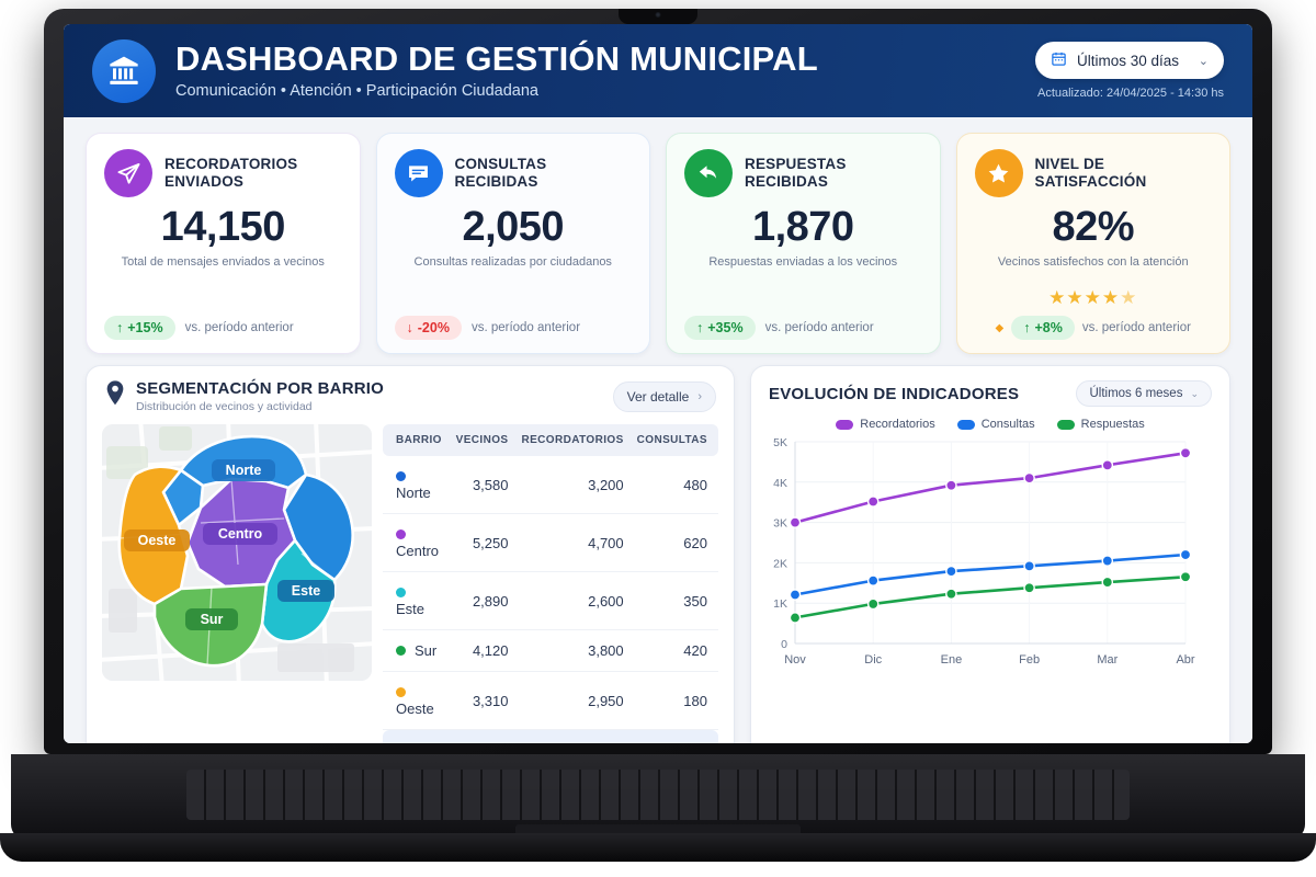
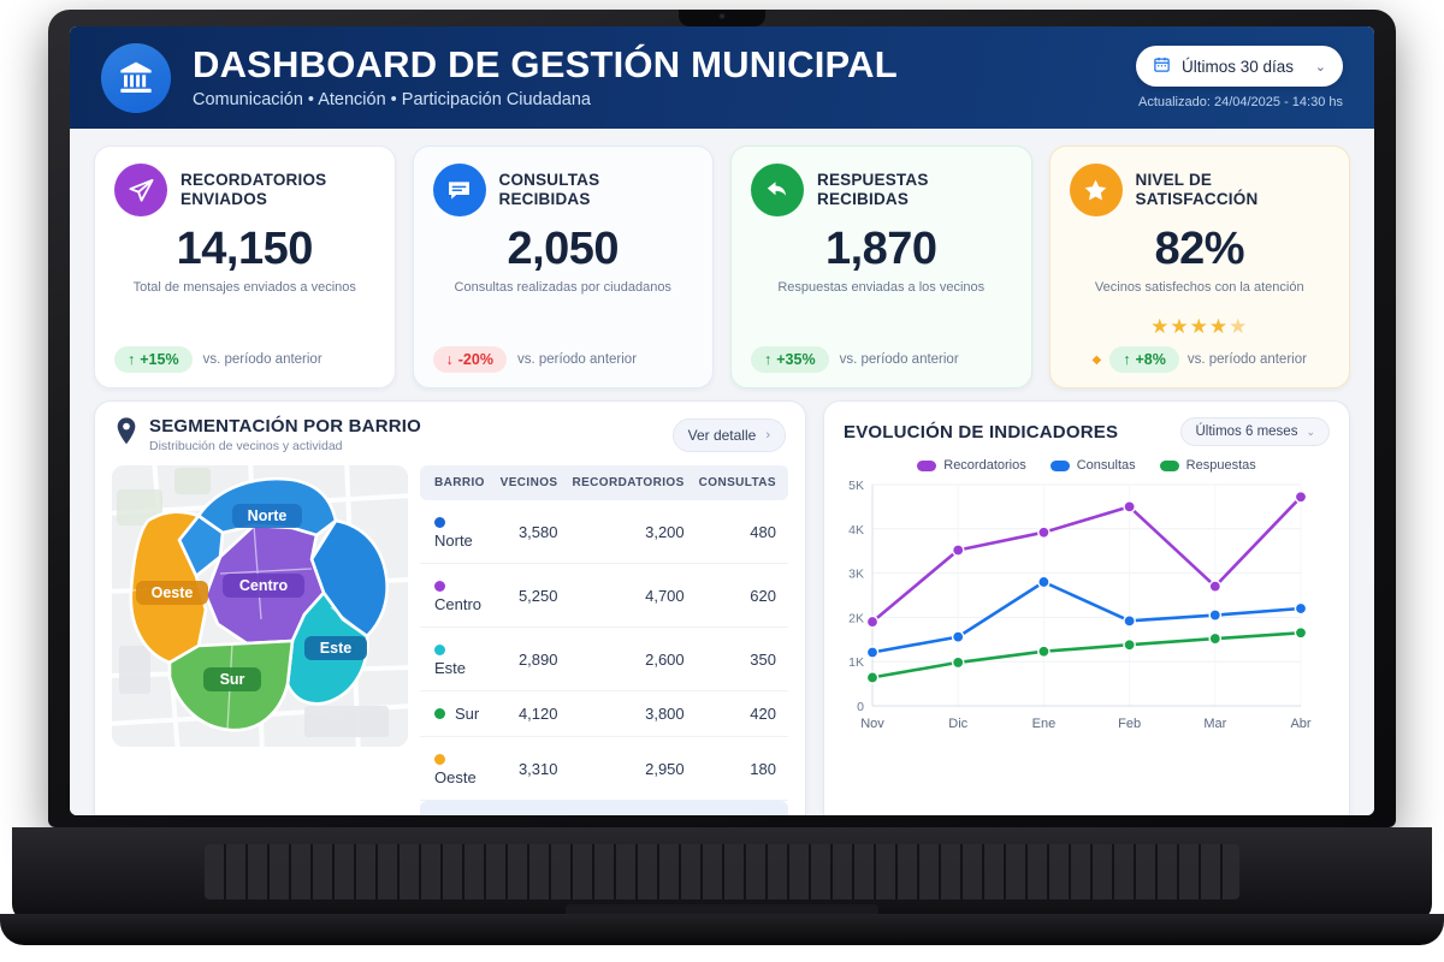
Recordatorios/Nov: 3.0K -> 1.9K
Consultas/Ene: 1.8K -> 2.8K
Recordatorios/Feb: 4.1K -> 4.5K
Recordatorios/Mar: 4.4K -> 2.7K
